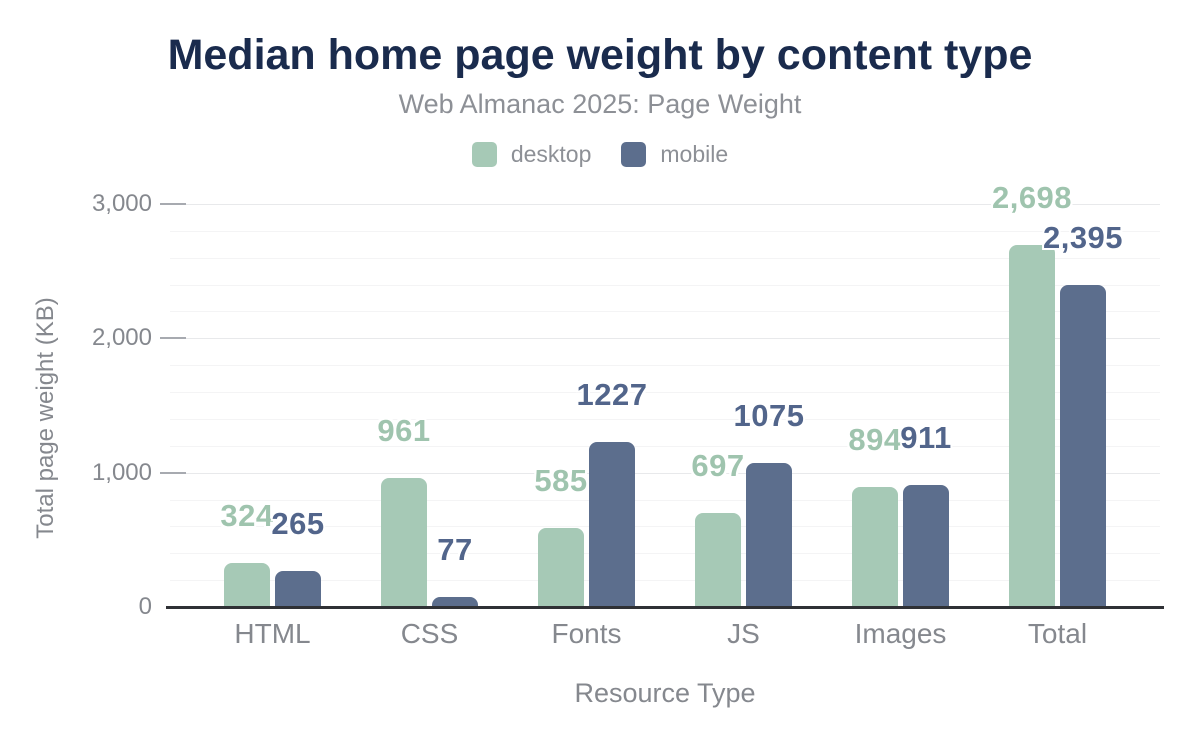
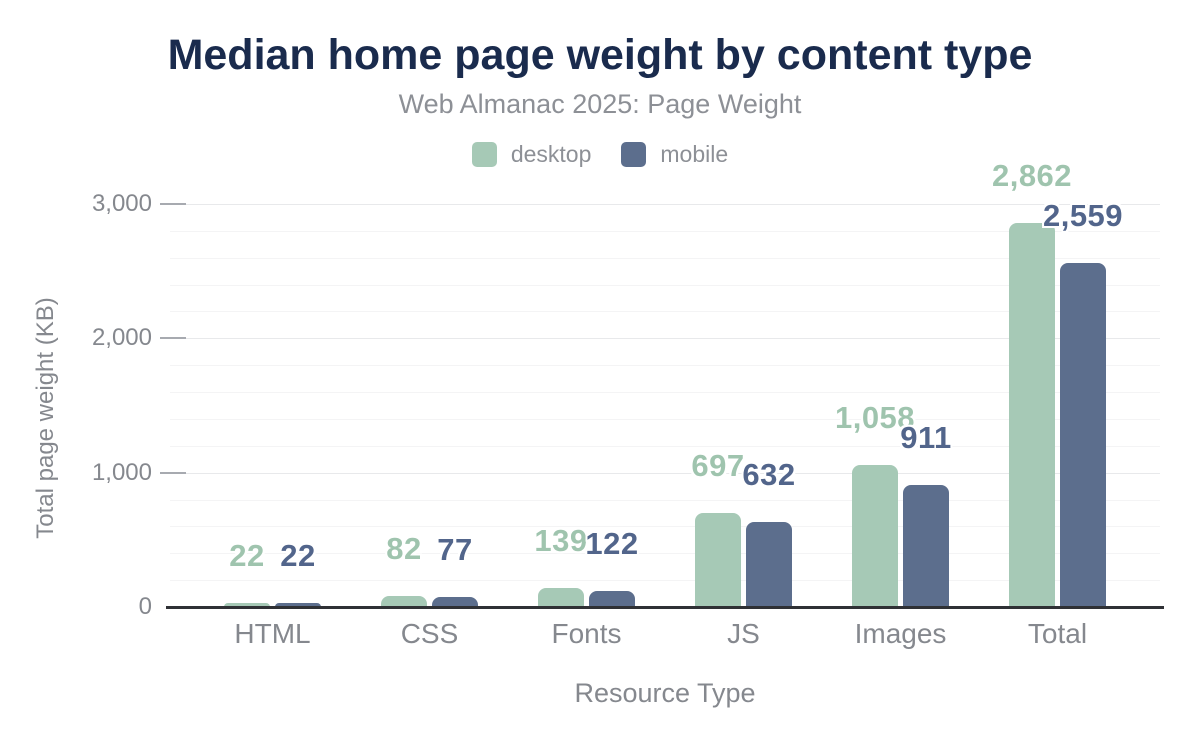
desktop/HTML: 324 -> 22
mobile/HTML: 265 -> 22
desktop/CSS: 961 -> 82
desktop/Fonts: 585 -> 139
mobile/Fonts: 1227 -> 122
mobile/JS: 1075 -> 632
desktop/Images: 894 -> 1,058
desktop/Total: 2,698 -> 2,862
mobile/Total: 2,395 -> 2,559
